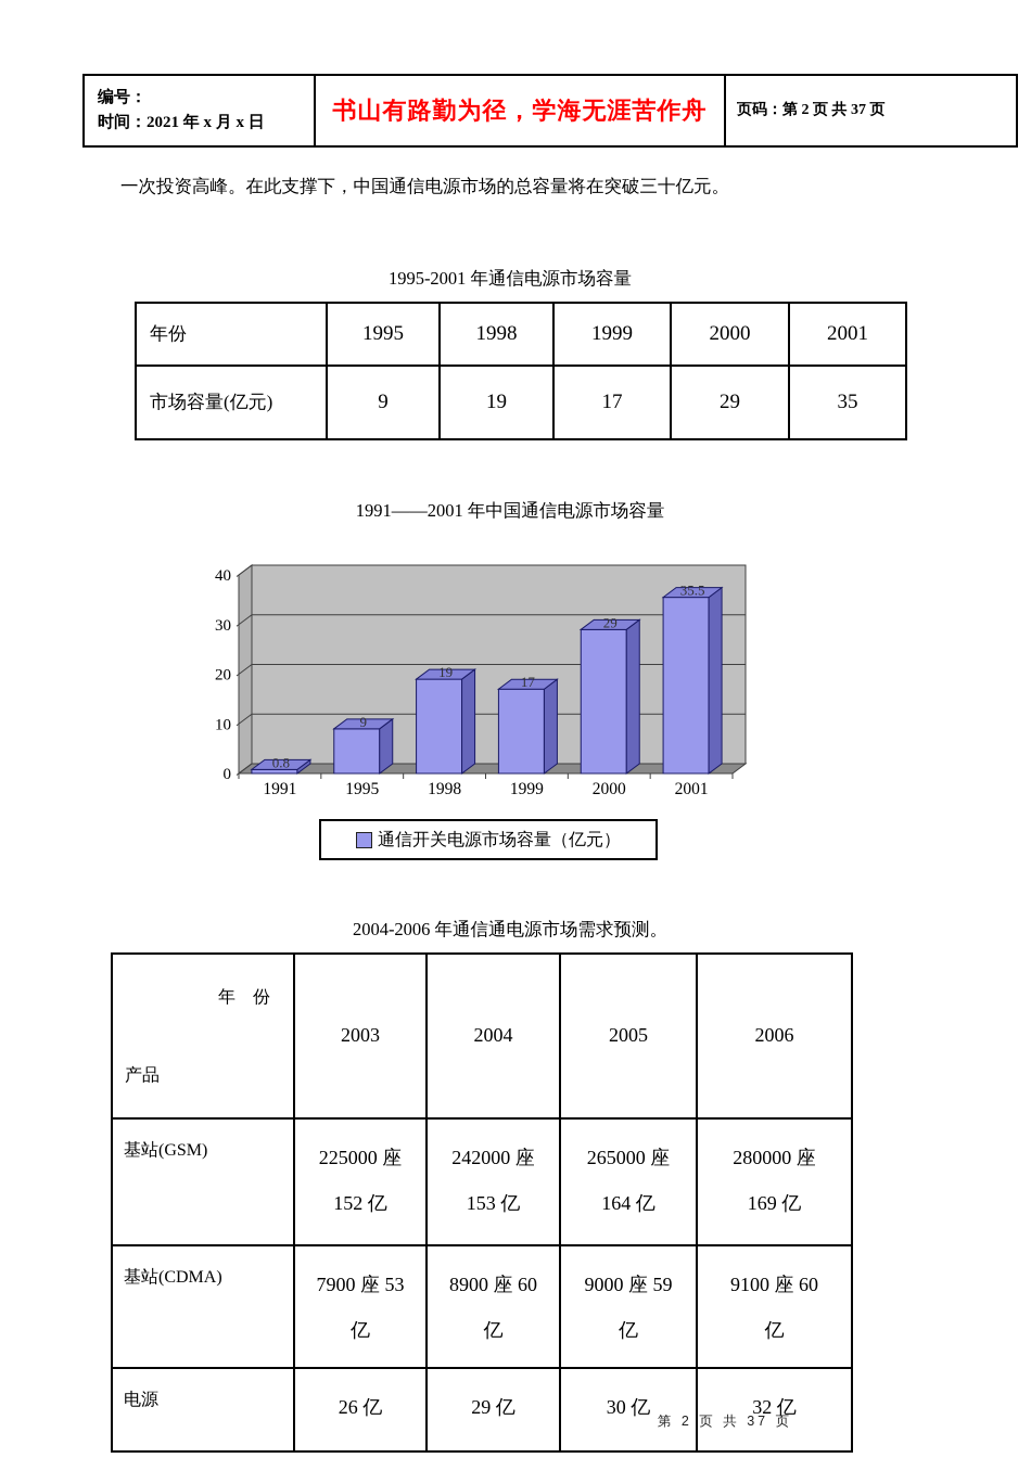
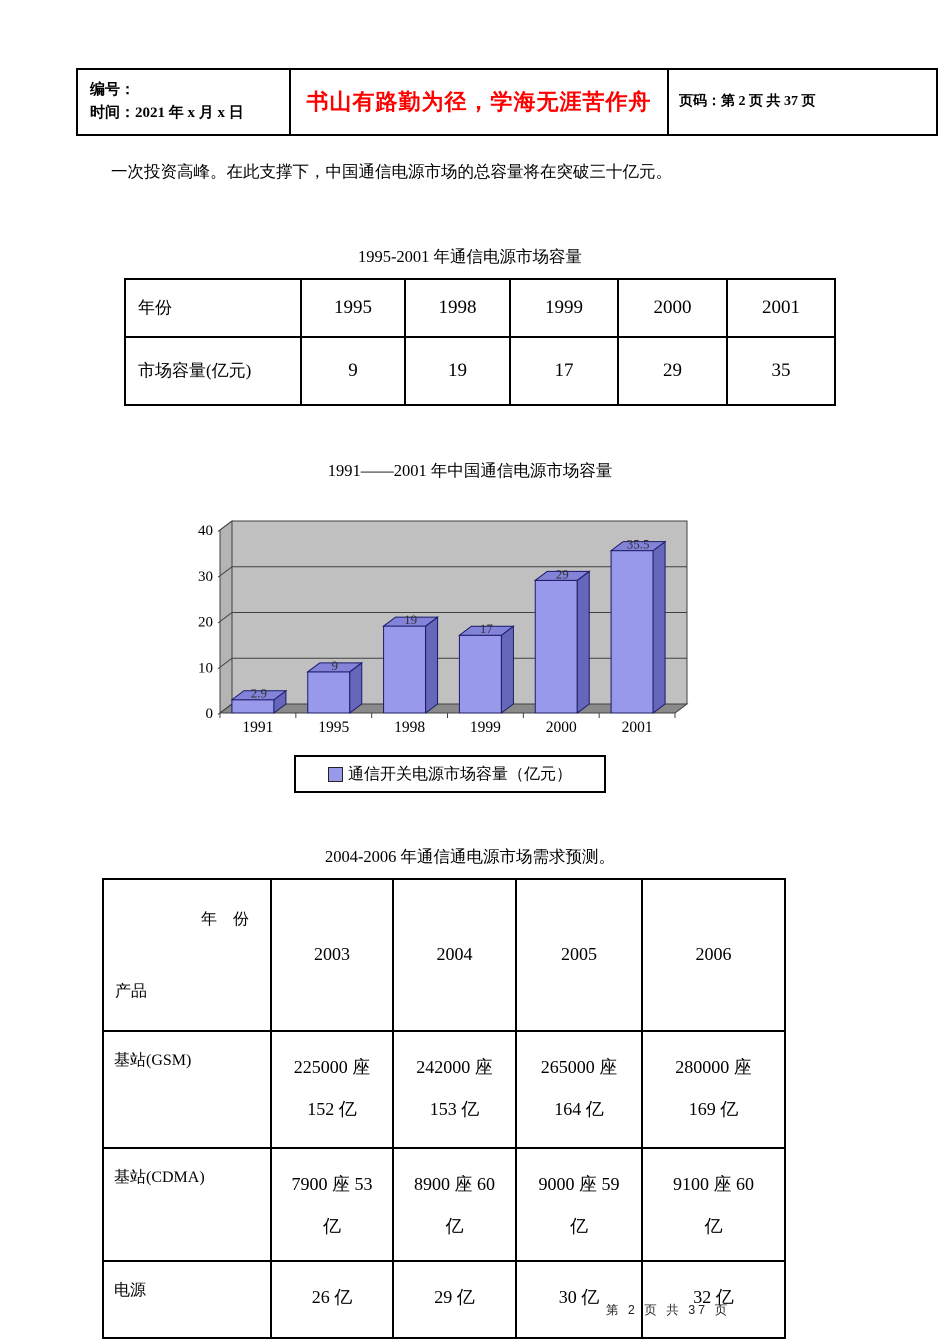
1991: 0.8 -> 2.9
